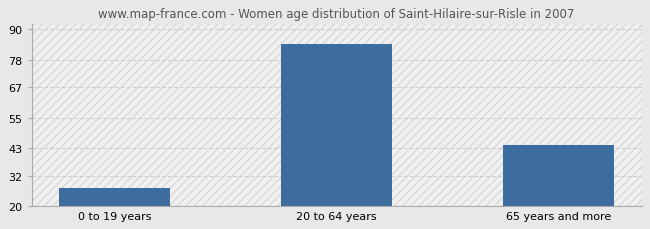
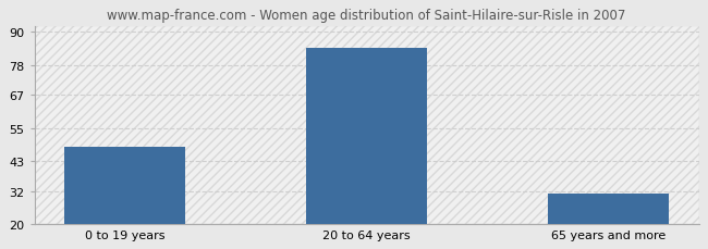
0 to 19 years: 27 -> 48
65 years and more: 44 -> 31
